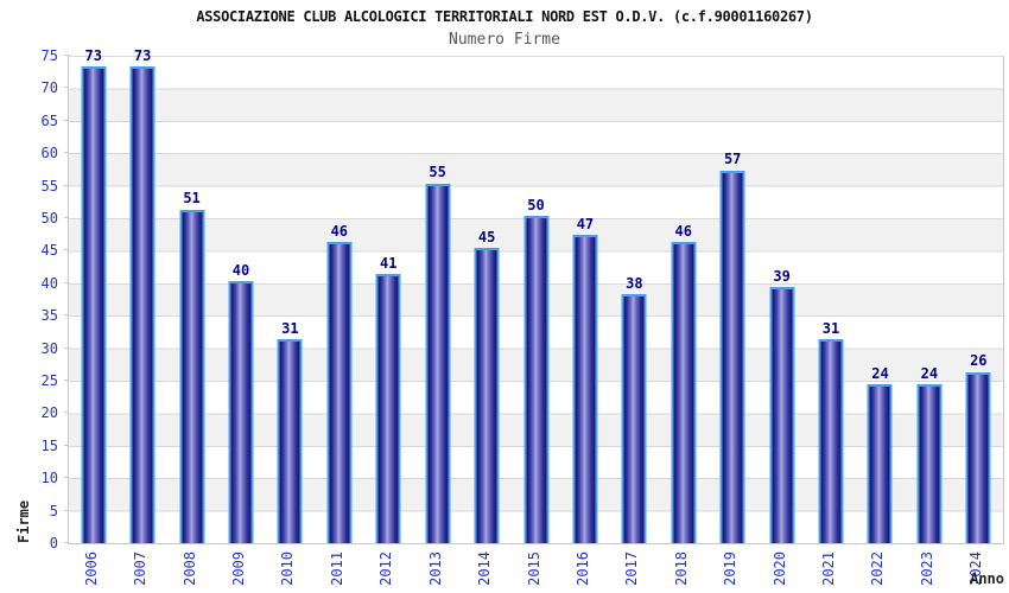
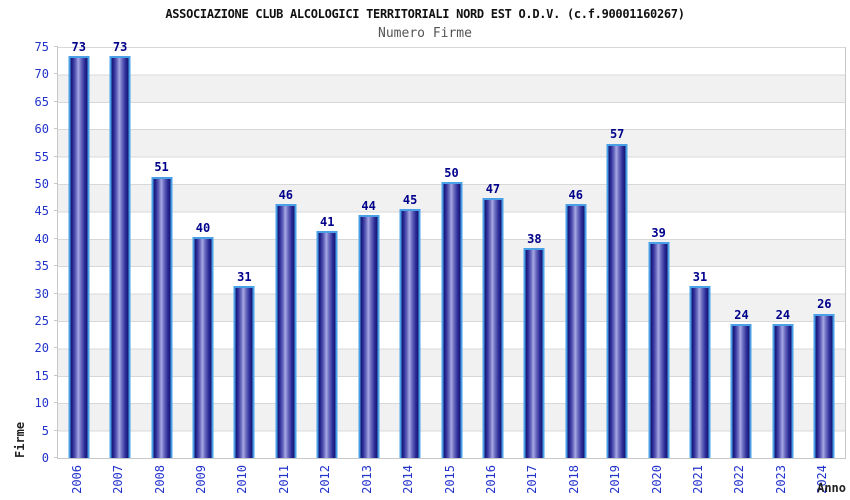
2013: 55 -> 44
